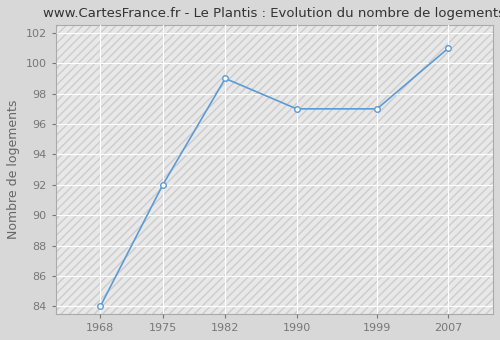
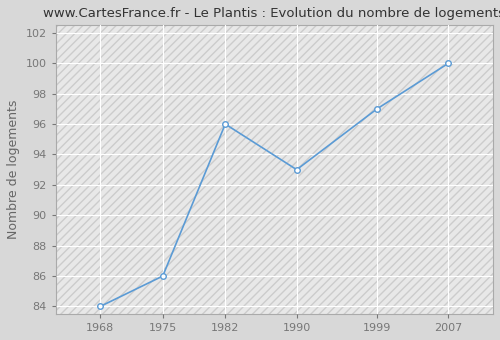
1975: 92 -> 86
1982: 99 -> 96
1990: 97 -> 93
2007: 101 -> 100
